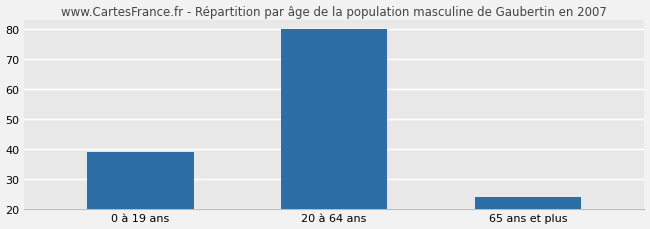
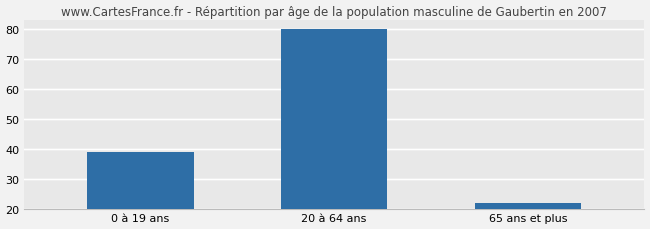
65 ans et plus: 24 -> 22
